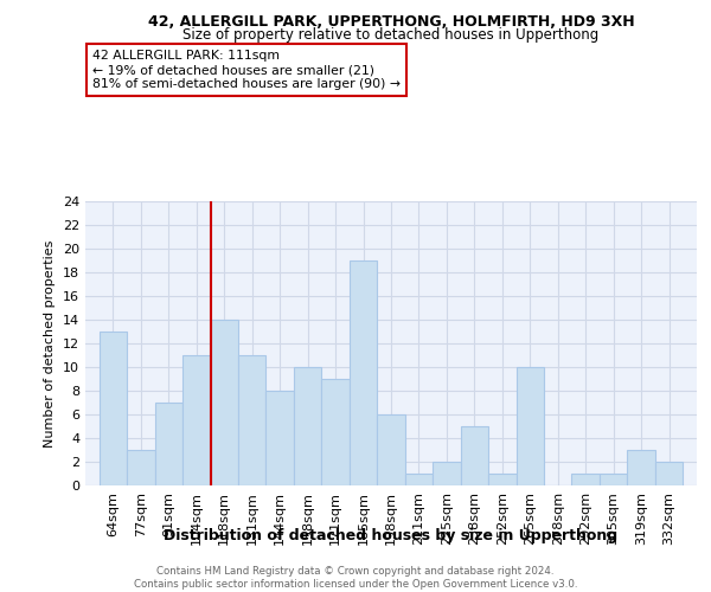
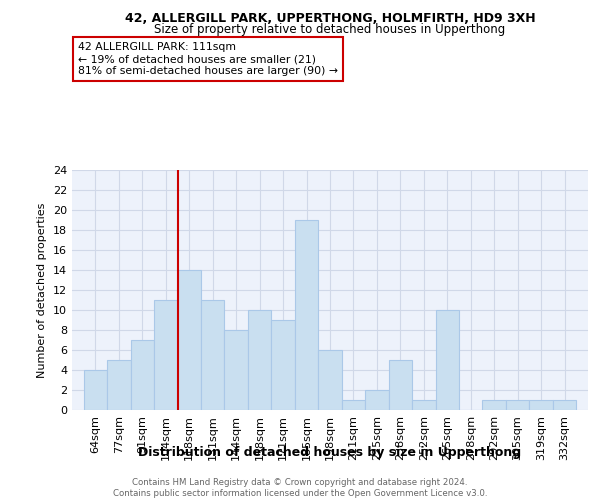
64sqm: 13 -> 4
77sqm: 3 -> 5
319sqm: 3 -> 1
332sqm: 2 -> 1
